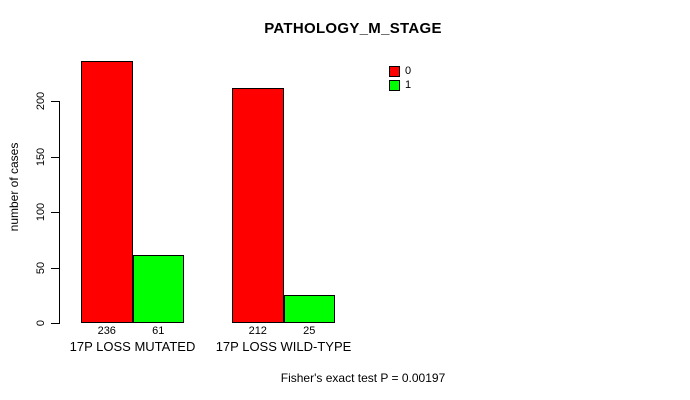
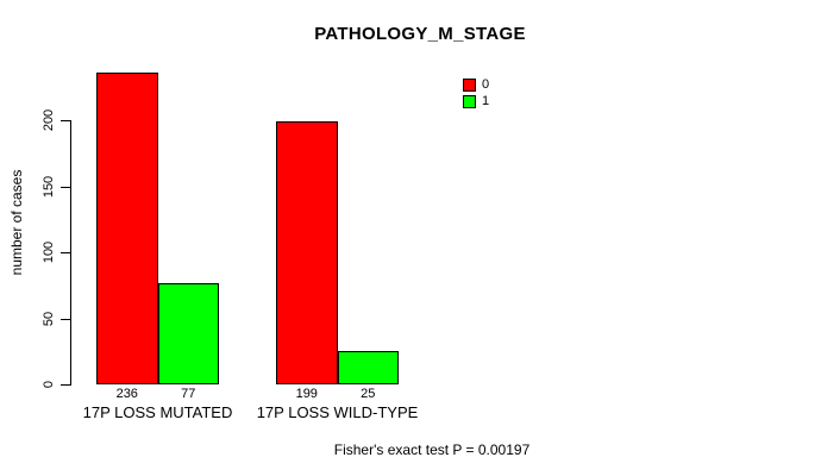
1/17P LOSS MUTATED: 61 -> 77
0/17P LOSS WILD-TYPE: 212 -> 199
